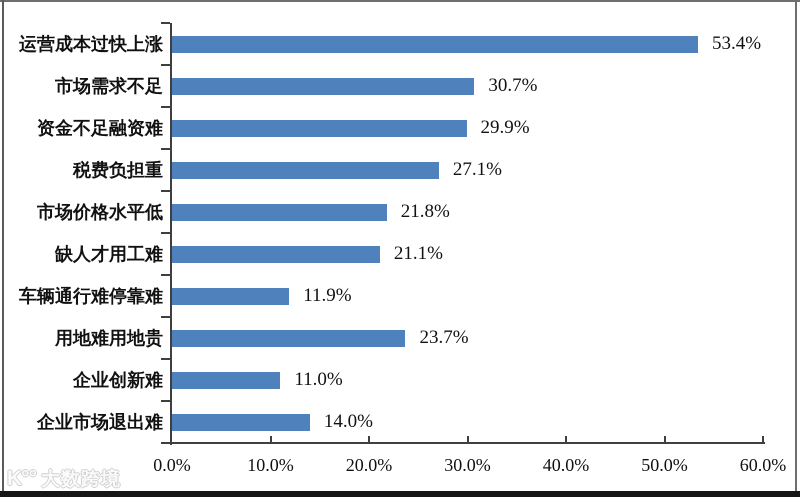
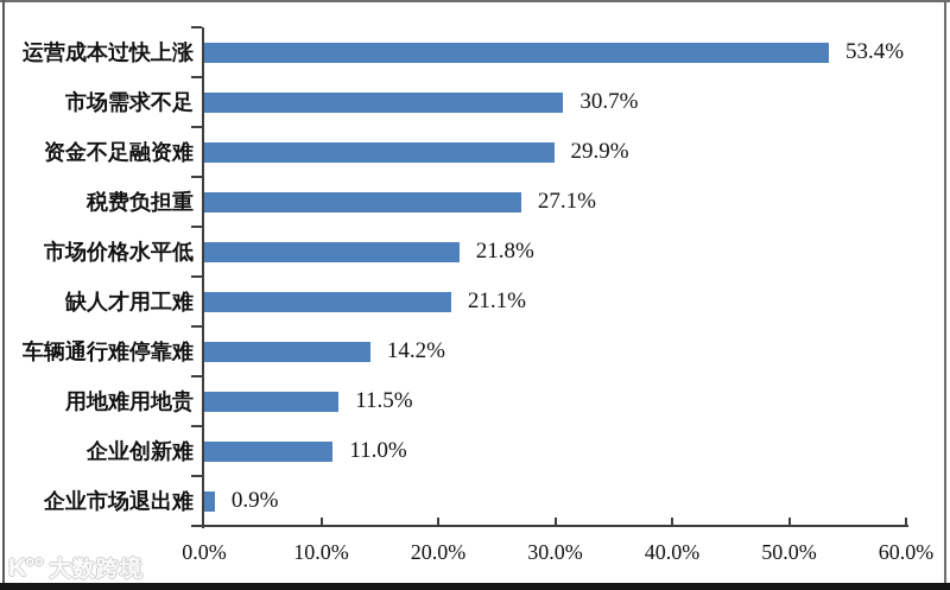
车辆通行难停靠难: 11.9% -> 14.2%
用地难用地贵: 23.7% -> 11.5%
企业市场退出难: 14.0% -> 0.9%
